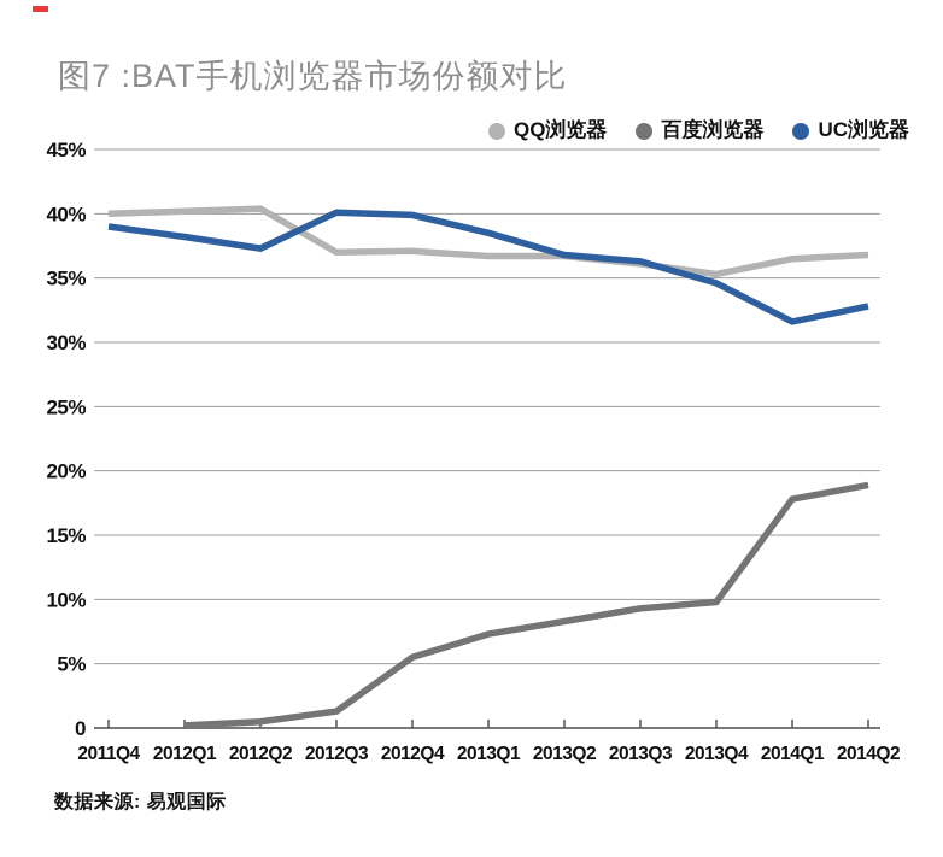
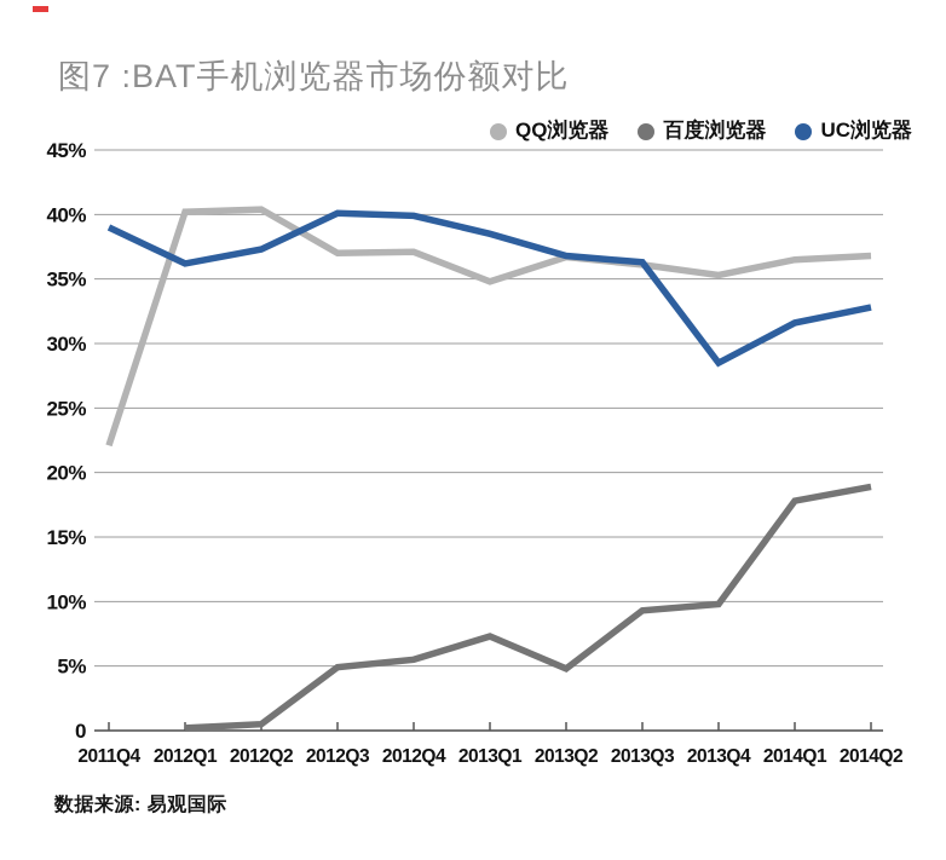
QQ浏览器/2011Q4: 40.0% -> 22.1%
UC浏览器/2012Q1: 38.2% -> 36.2%
百度浏览器/2012Q3: 1.3% -> 4.9%
QQ浏览器/2013Q1: 36.7% -> 34.8%
百度浏览器/2013Q2: 8.3% -> 4.8%
UC浏览器/2013Q4: 34.6% -> 28.5%
